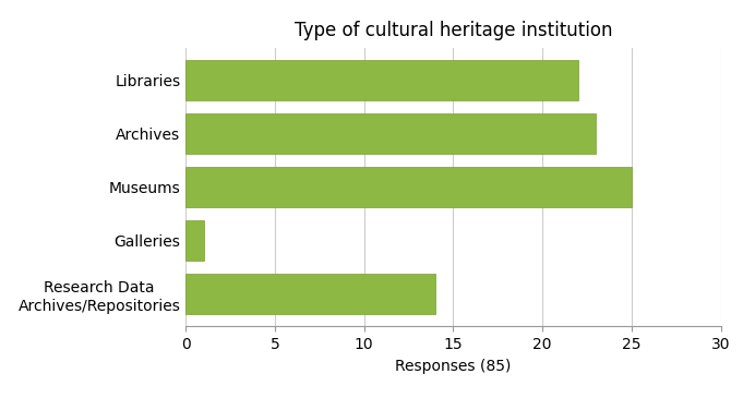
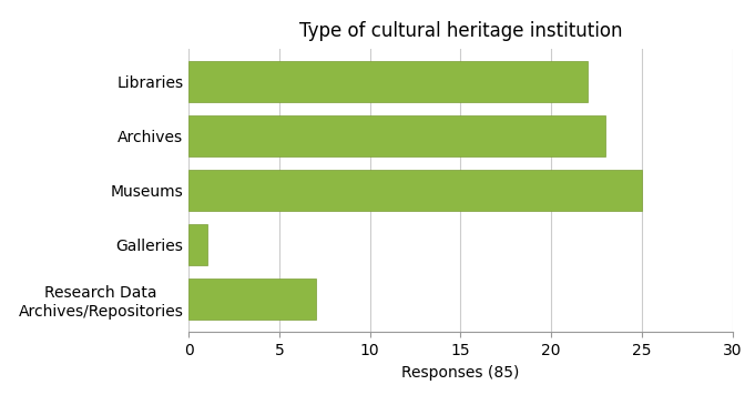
Research Data Archives/Repositories: 14 -> 7
